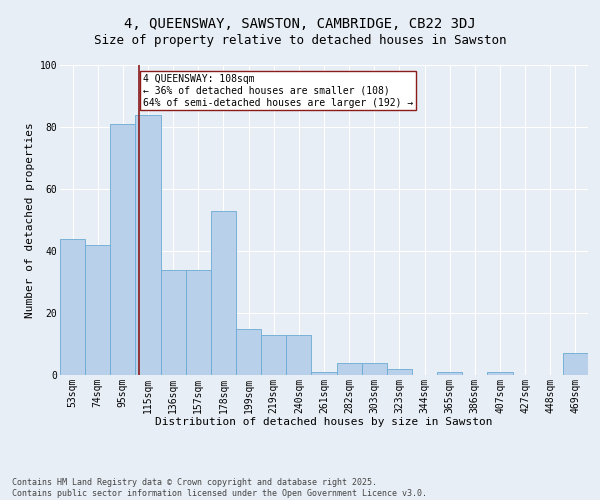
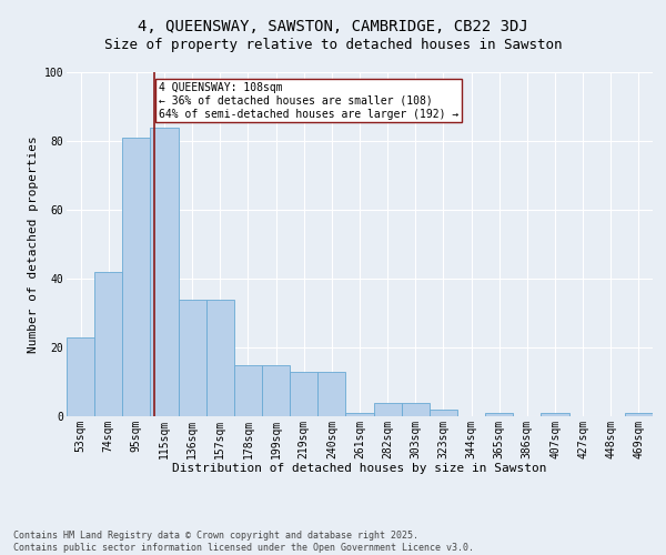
53sqm: 44 -> 23
178sqm: 53 -> 15
469sqm: 7 -> 1
